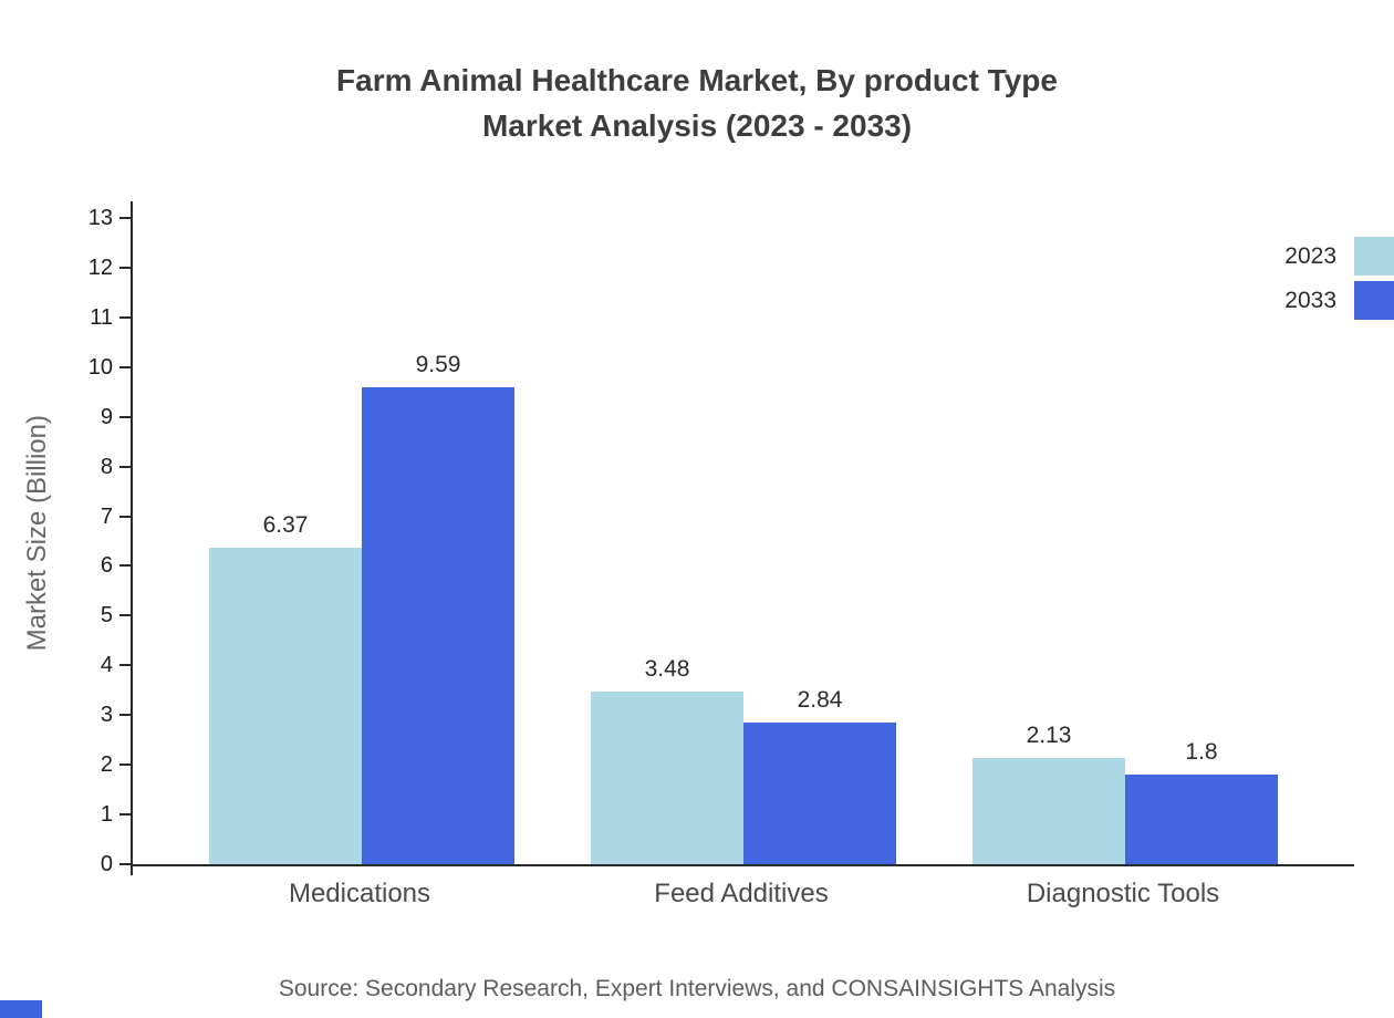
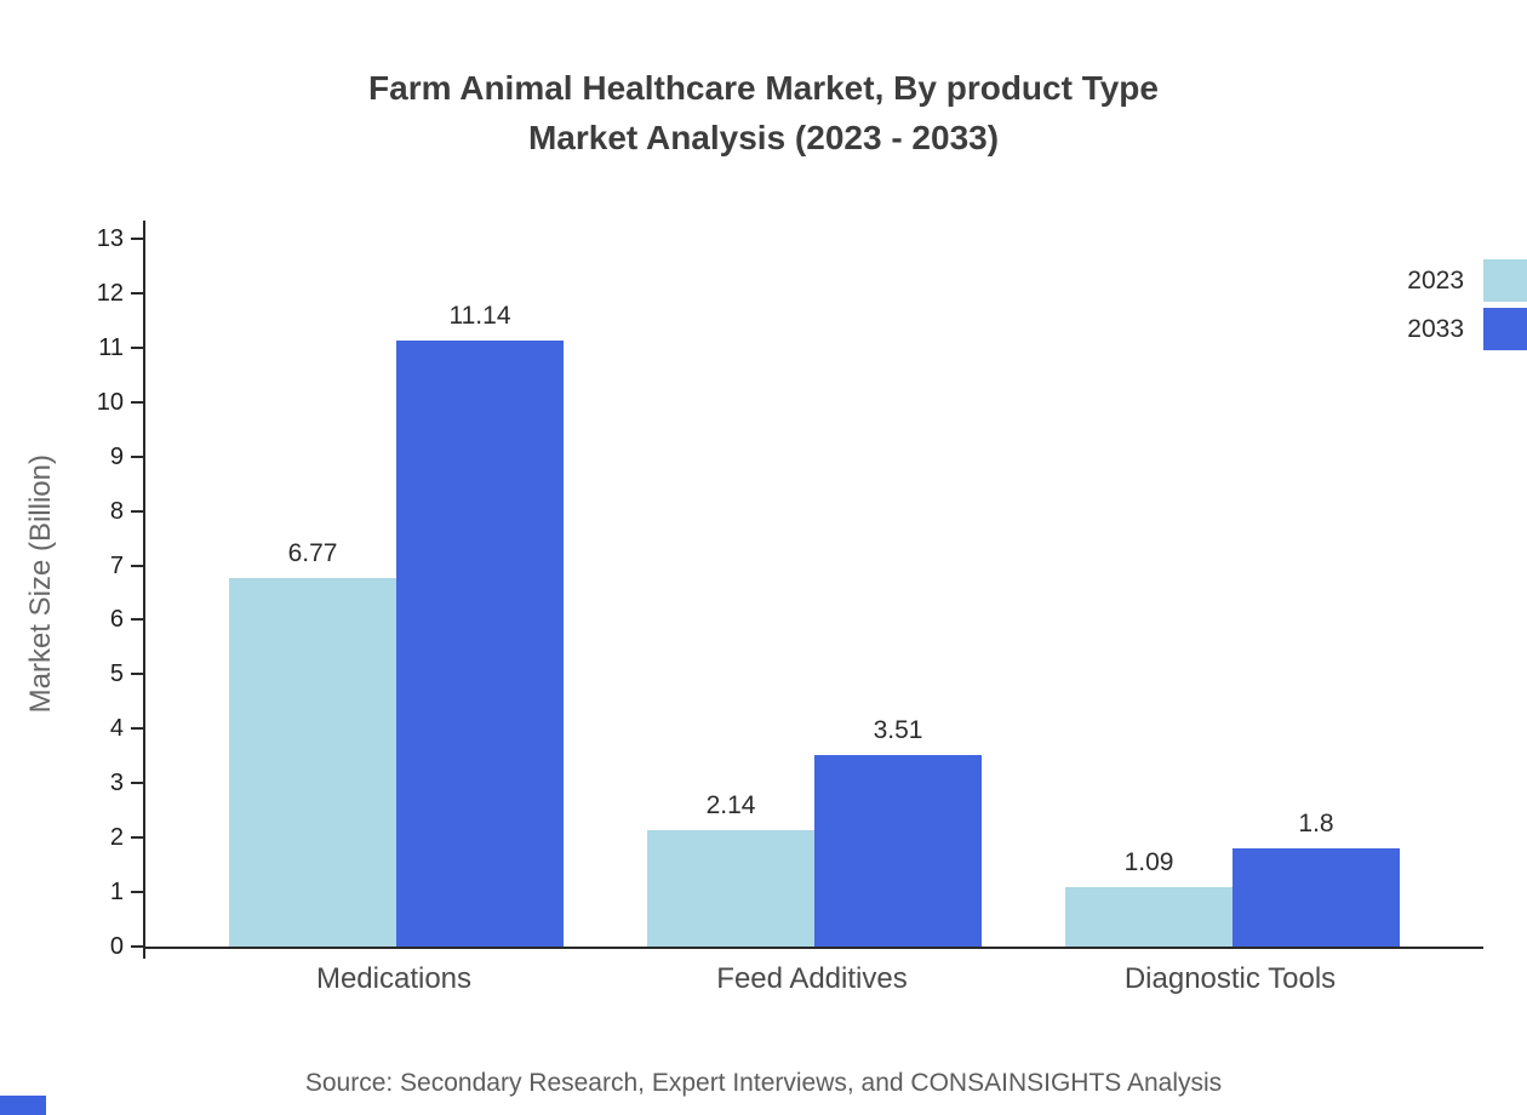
2023/Medications: 6.37 -> 6.77
2033/Medications: 9.59 -> 11.14
2023/Feed Additives: 3.48 -> 2.14
2033/Feed Additives: 2.84 -> 3.51
2023/Diagnostic Tools: 2.13 -> 1.09
